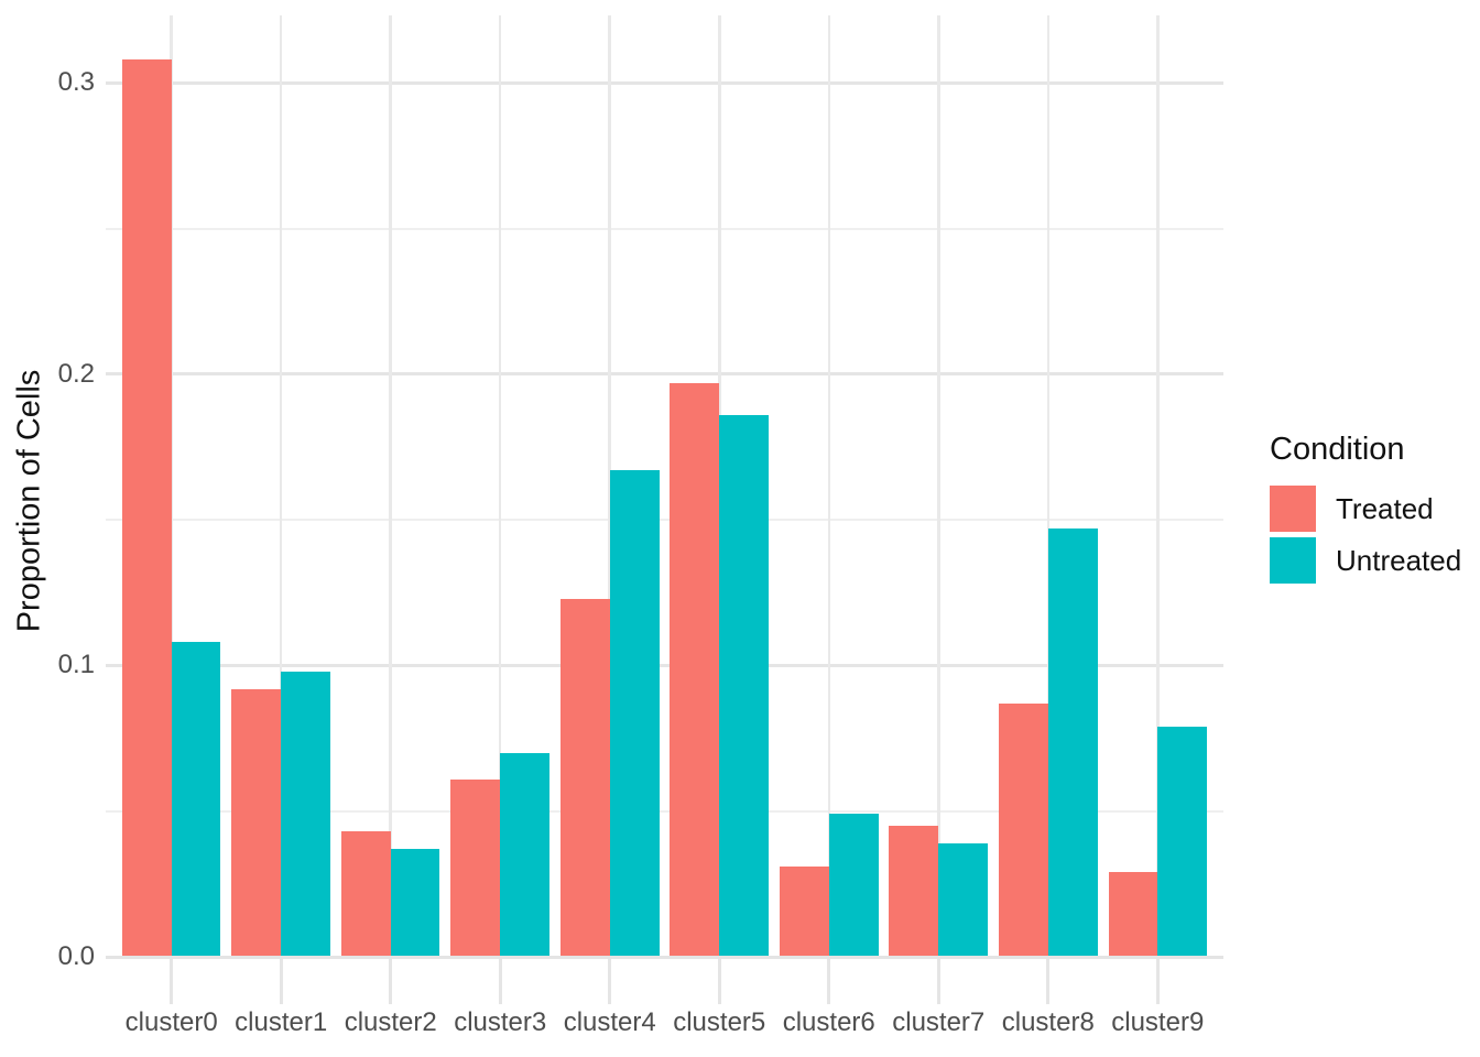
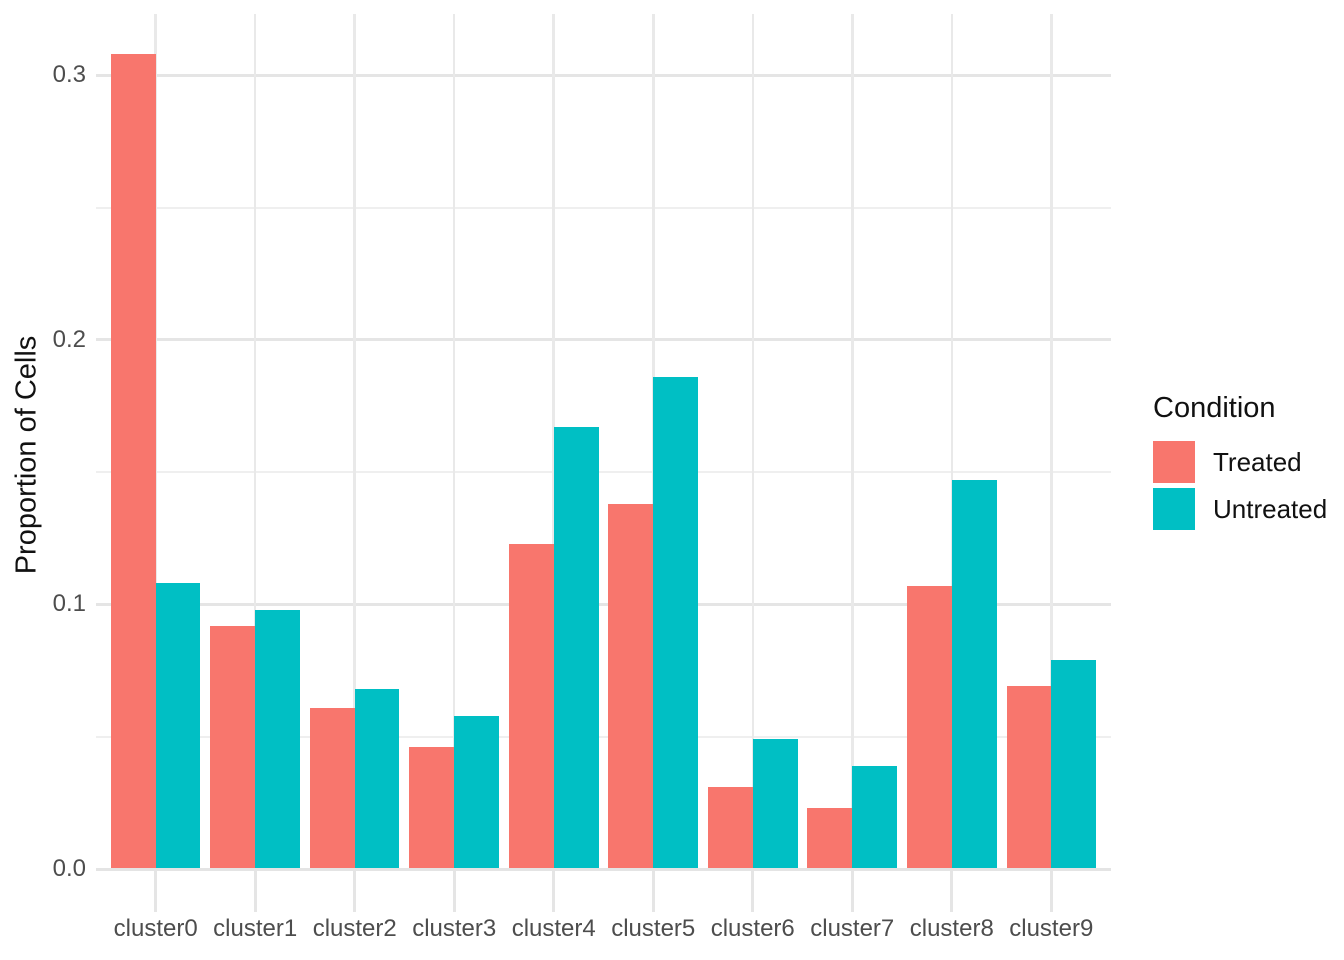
Treated/cluster2: 0.043 -> 0.061
Untreated/cluster2: 0.037 -> 0.068
Treated/cluster3: 0.061 -> 0.046
Untreated/cluster3: 0.070 -> 0.058
Treated/cluster5: 0.197 -> 0.138
Treated/cluster7: 0.045 -> 0.023
Treated/cluster8: 0.087 -> 0.107
Treated/cluster9: 0.029 -> 0.069
